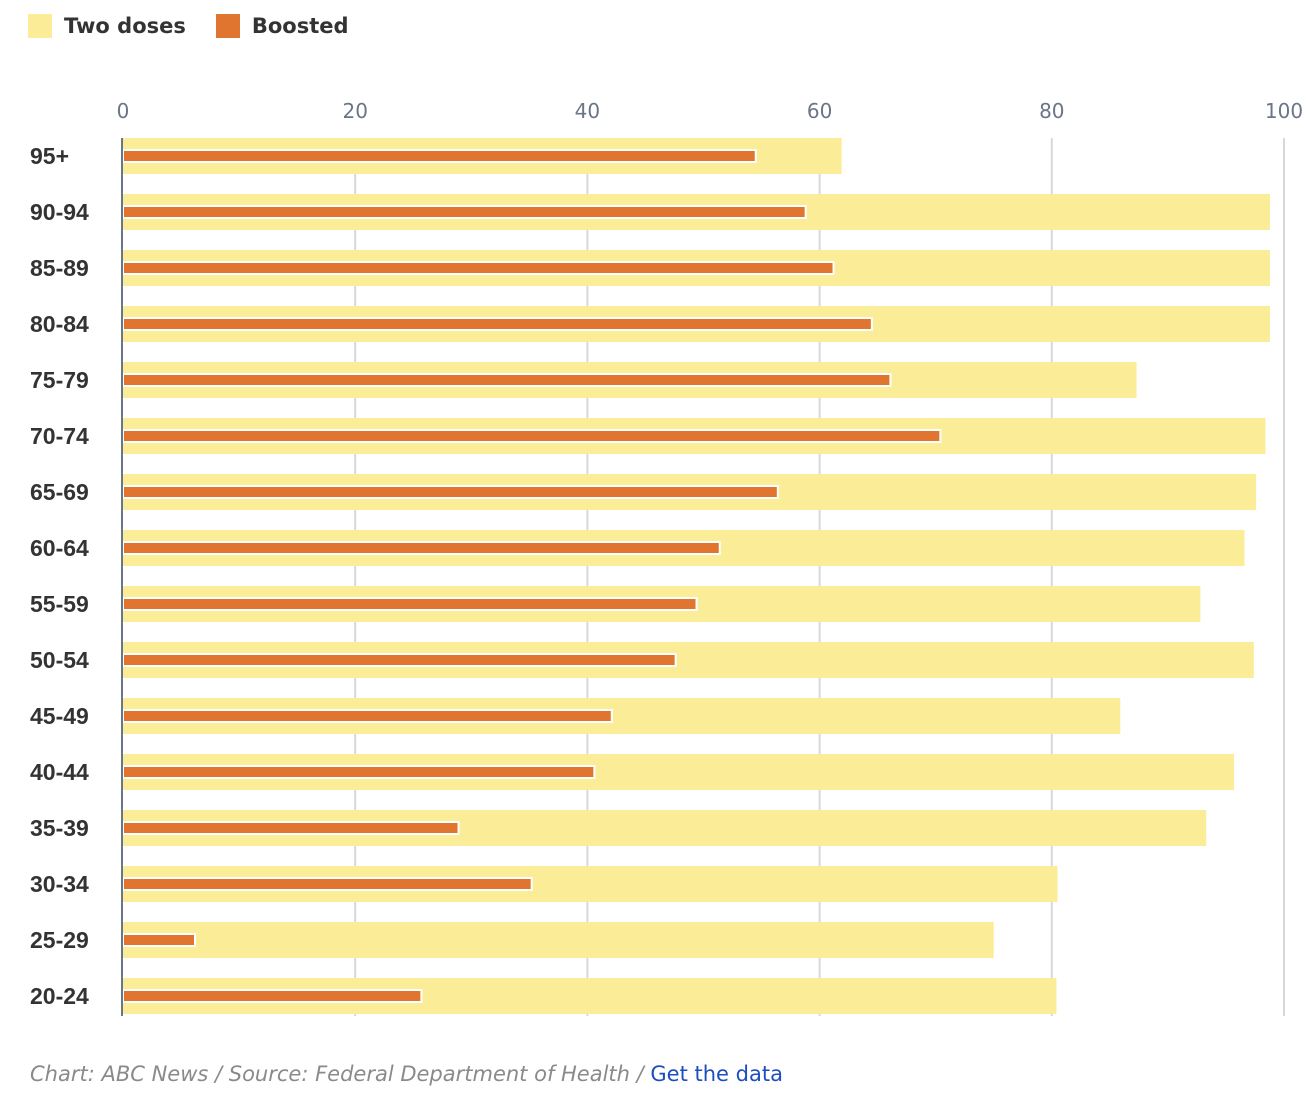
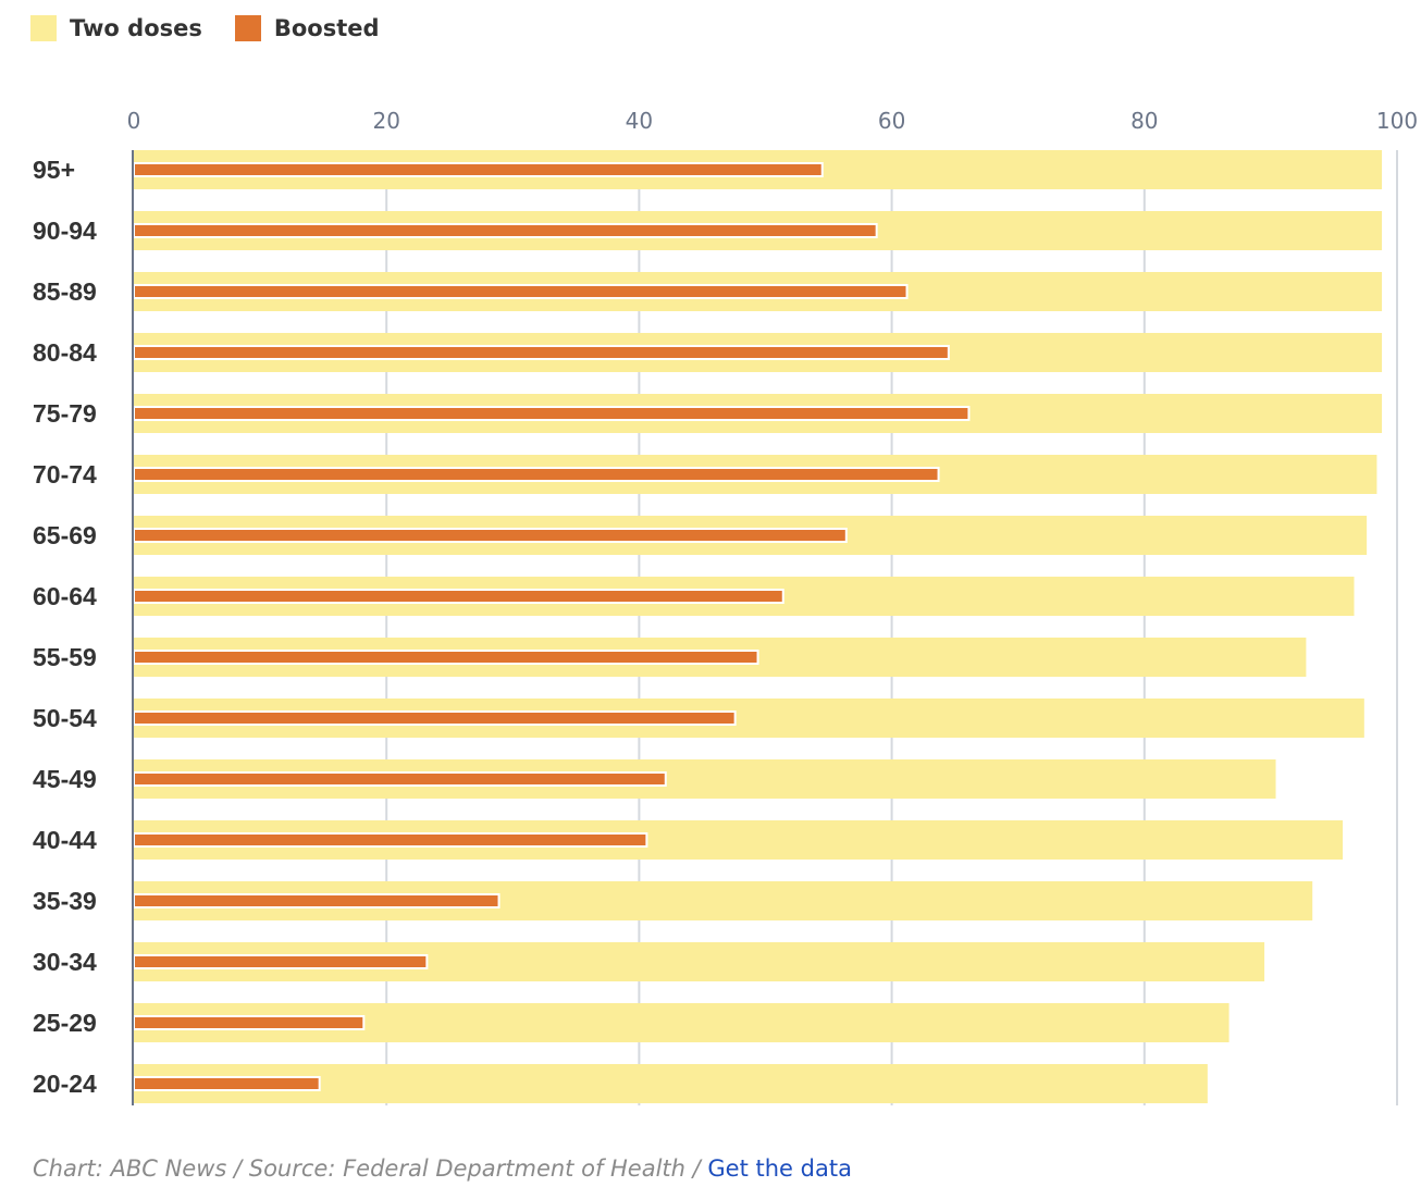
Two doses/95+: 61.9 -> 98.8
Two doses/75-79: 87.3 -> 98.8
Boosted/70-74: 70.4 -> 63.7
Two doses/45-49: 85.9 -> 90.4
Two doses/30-34: 80.5 -> 89.5
Boosted/30-34: 35.2 -> 23.2
Two doses/25-29: 75.0 -> 86.7
Boosted/25-29: 6.2 -> 18.2
Two doses/20-24: 80.4 -> 85.0
Boosted/20-24: 25.7 -> 14.7
